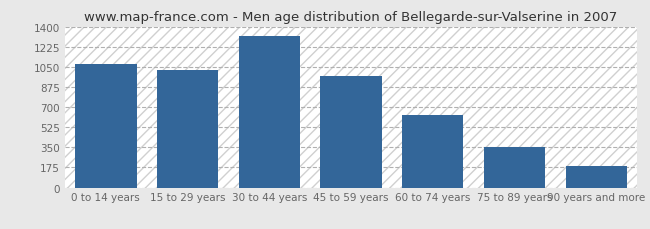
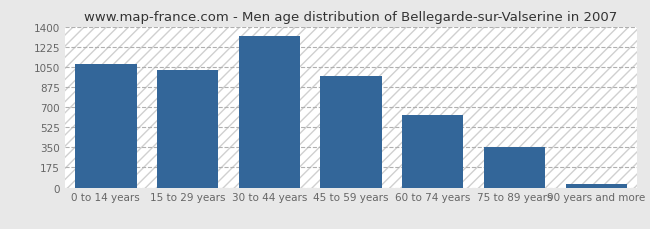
90 years and more: 190 -> 40
